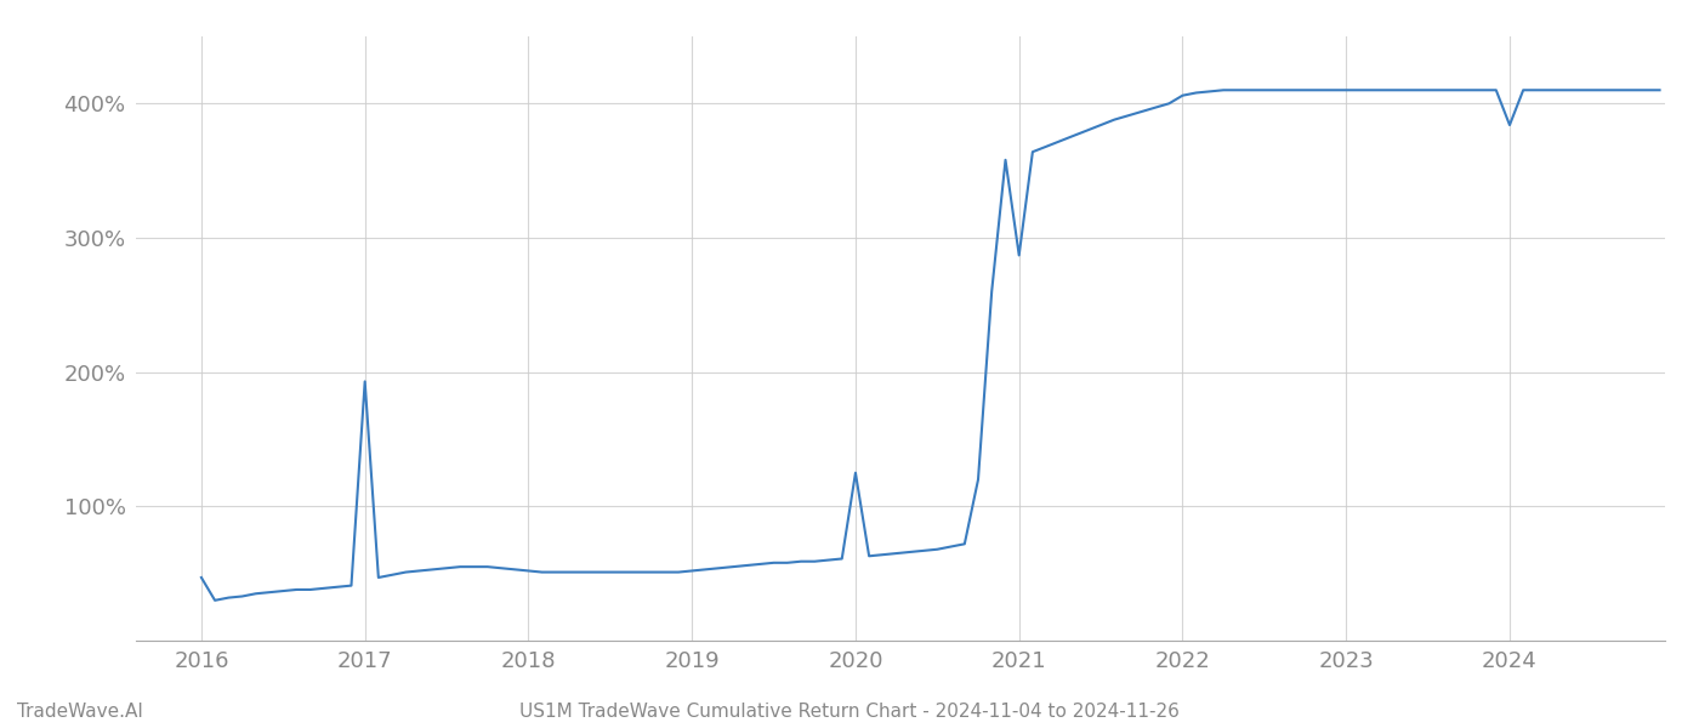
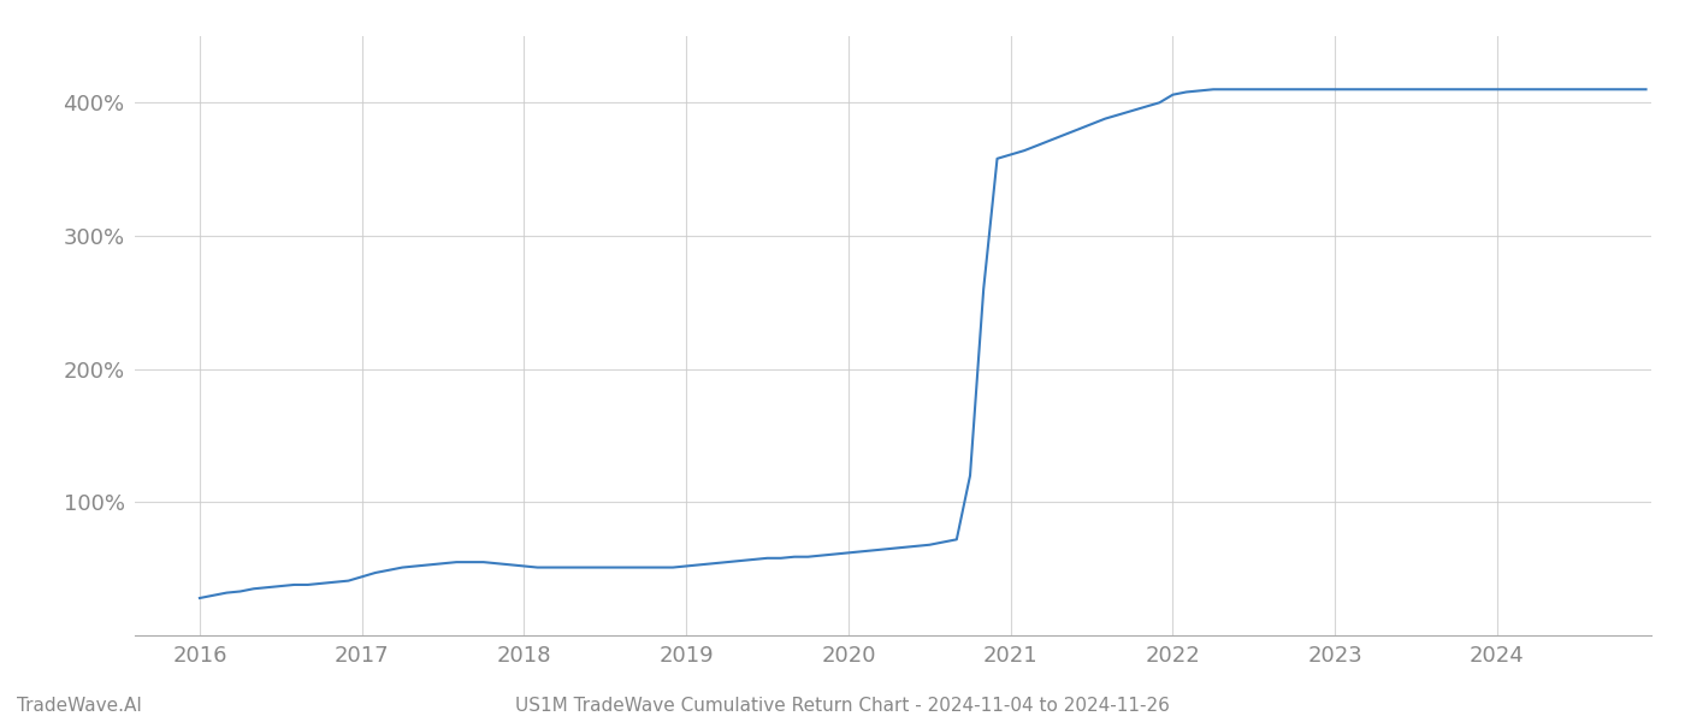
2016: 47% -> 28%
2017: 193% -> 44%
2020: 125% -> 62%
2021: 287% -> 361%
2024: 384% -> 410%
